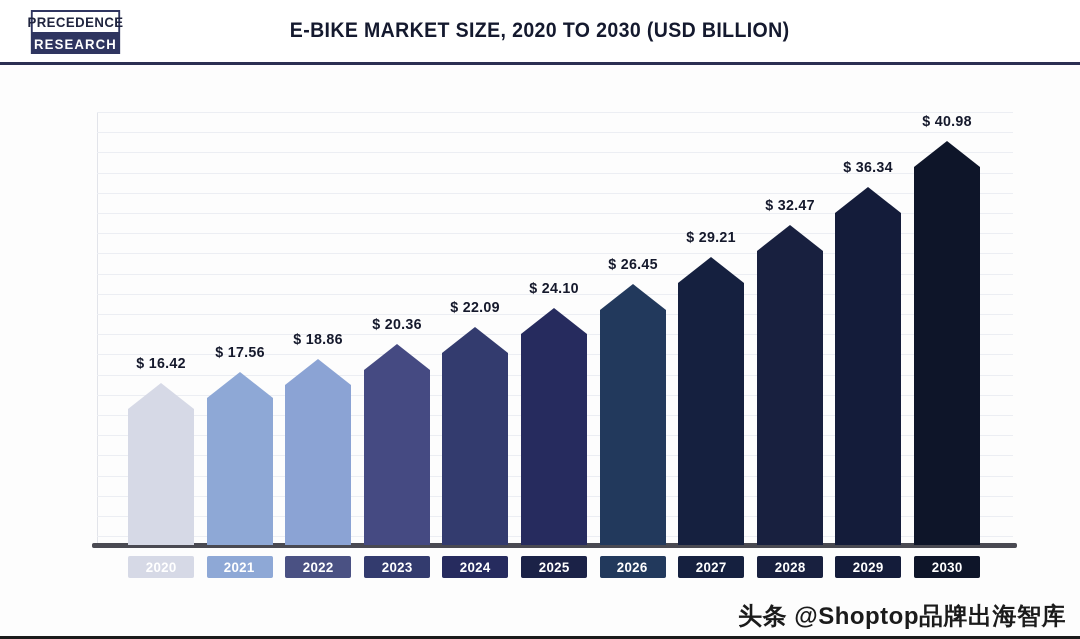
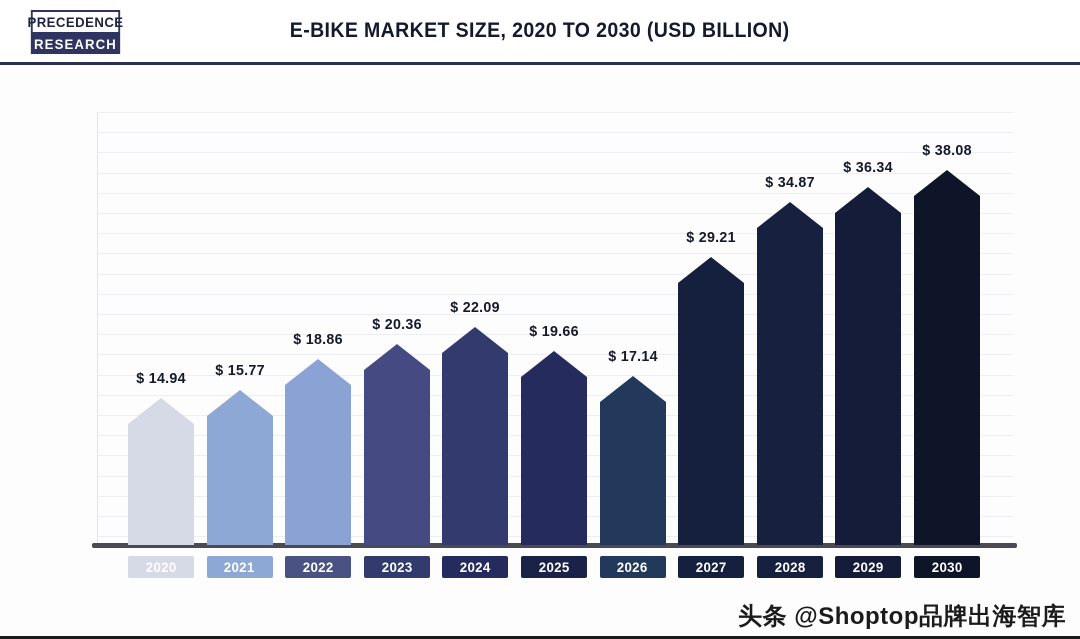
2020: 16.42 -> 14.94
2021: 17.56 -> 15.77
2025: 24.10 -> 19.66
2026: 26.45 -> 17.14
2028: 32.47 -> 34.87
2030: 40.98 -> 38.08
